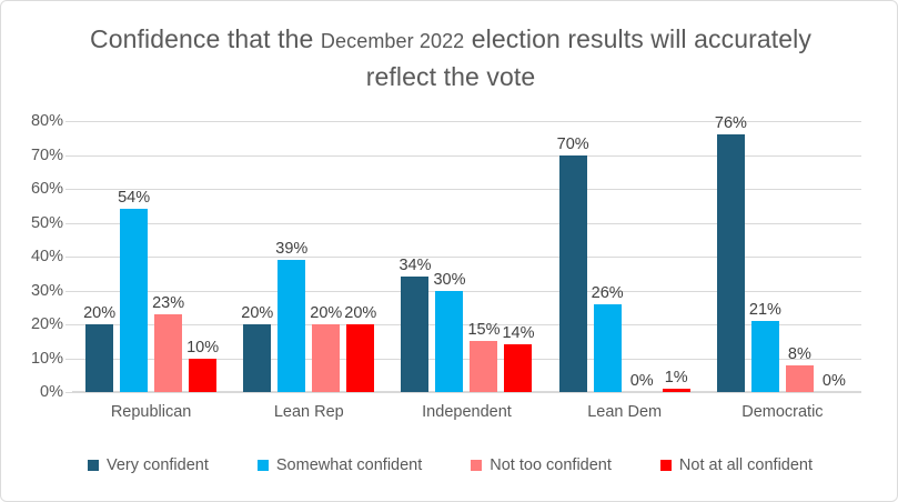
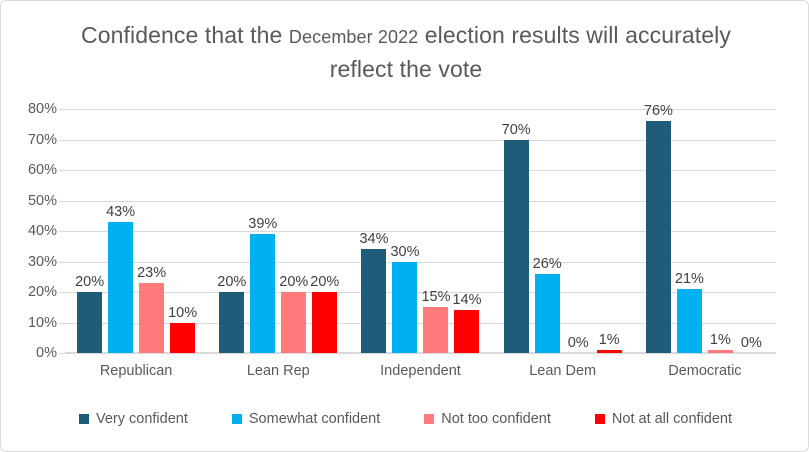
Somewhat confident/Republican: 54% -> 43%
Not too confident/Democratic: 8% -> 1%
